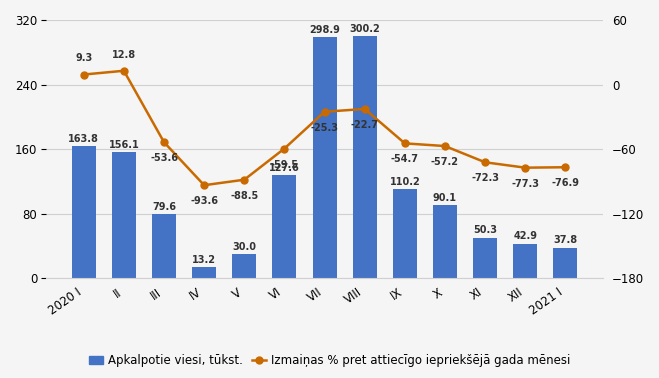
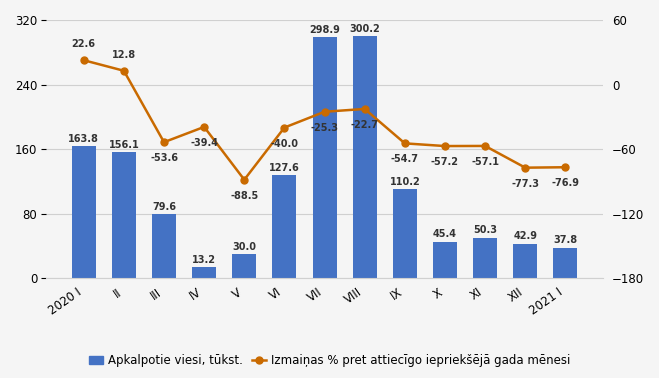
Izmaiņas % pret attiecīgo iepriekšējā gada mēnesi/2020 I: 9.3 -> 22.6
Izmaiņas % pret attiecīgo iepriekšējā gada mēnesi/IV: -93.6 -> -39.4
Izmaiņas % pret attiecīgo iepriekšējā gada mēnesi/VI: -60 -> -40
Apkalpotie viesi, tūkst./X: 90.1 -> 45.4
Izmaiņas % pret attiecīgo iepriekšējā gada mēnesi/XI: -72.3 -> -57.1
